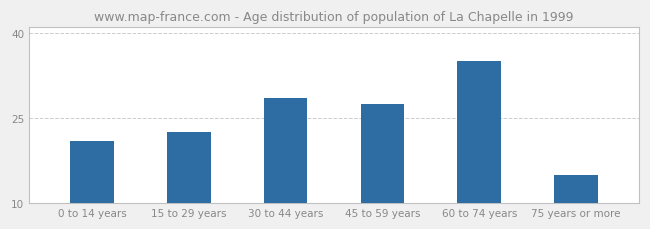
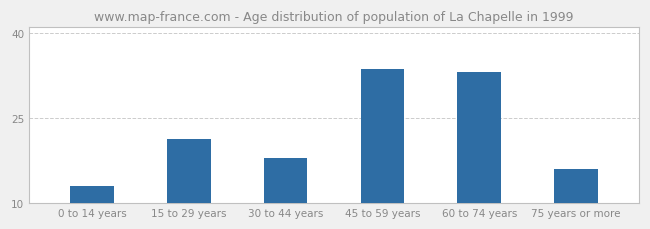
0 to 14 years: 21.0 -> 13.0
15 to 29 years: 22.5 -> 21.2
30 to 44 years: 28.5 -> 18.0
45 to 59 years: 27.5 -> 33.6
60 to 74 years: 35.0 -> 33.0
75 years or more: 15.0 -> 16.0
